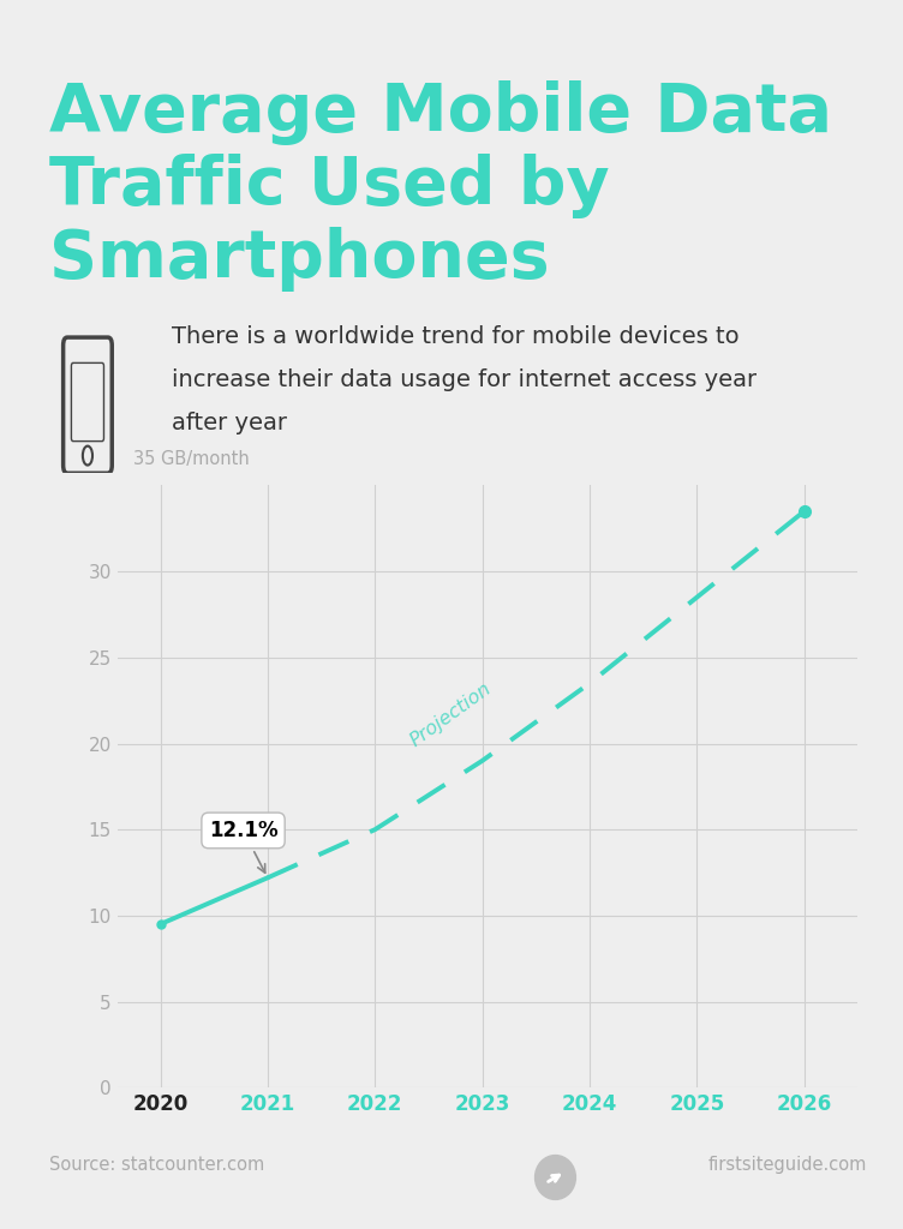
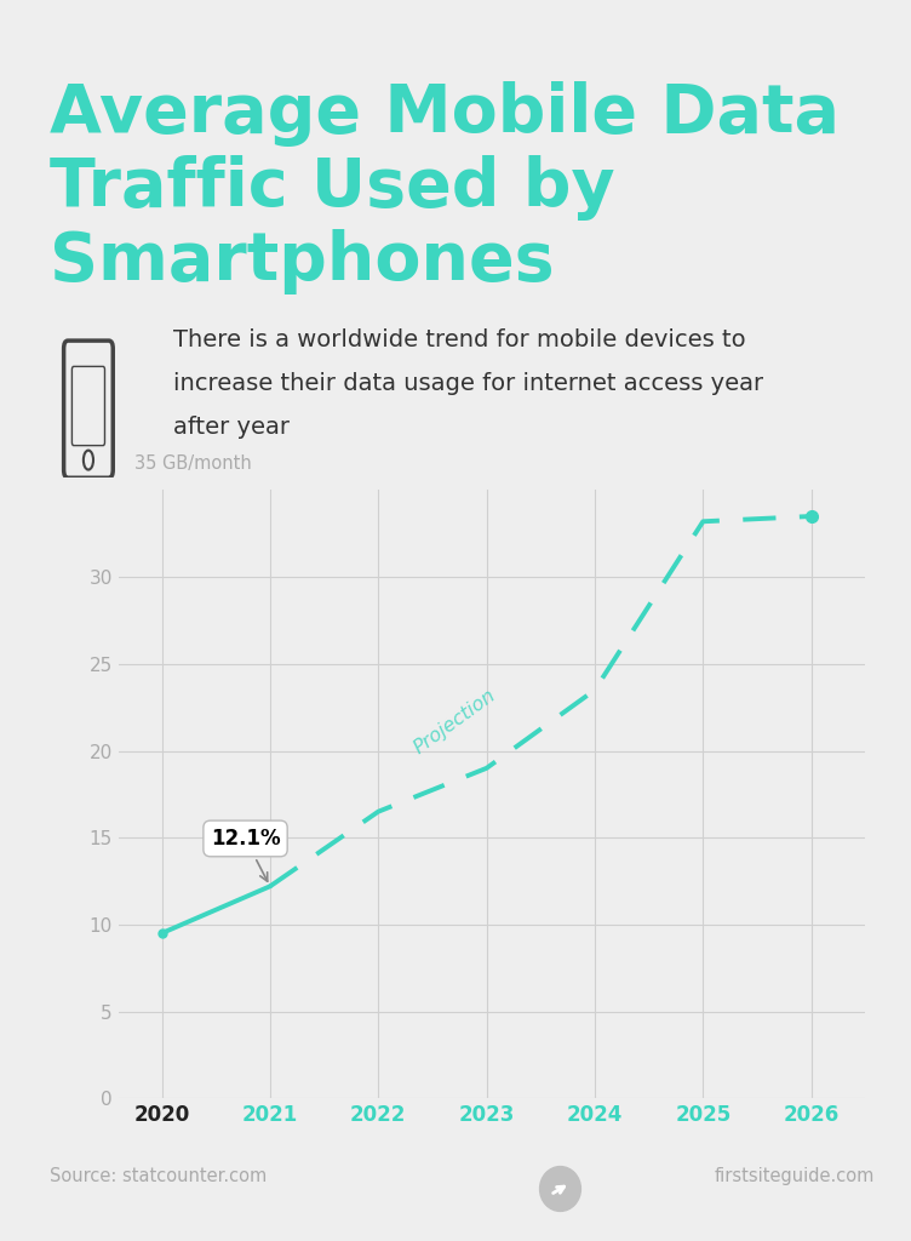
2022: 15.0 -> 16.5
2025: 28.5 -> 33.2
